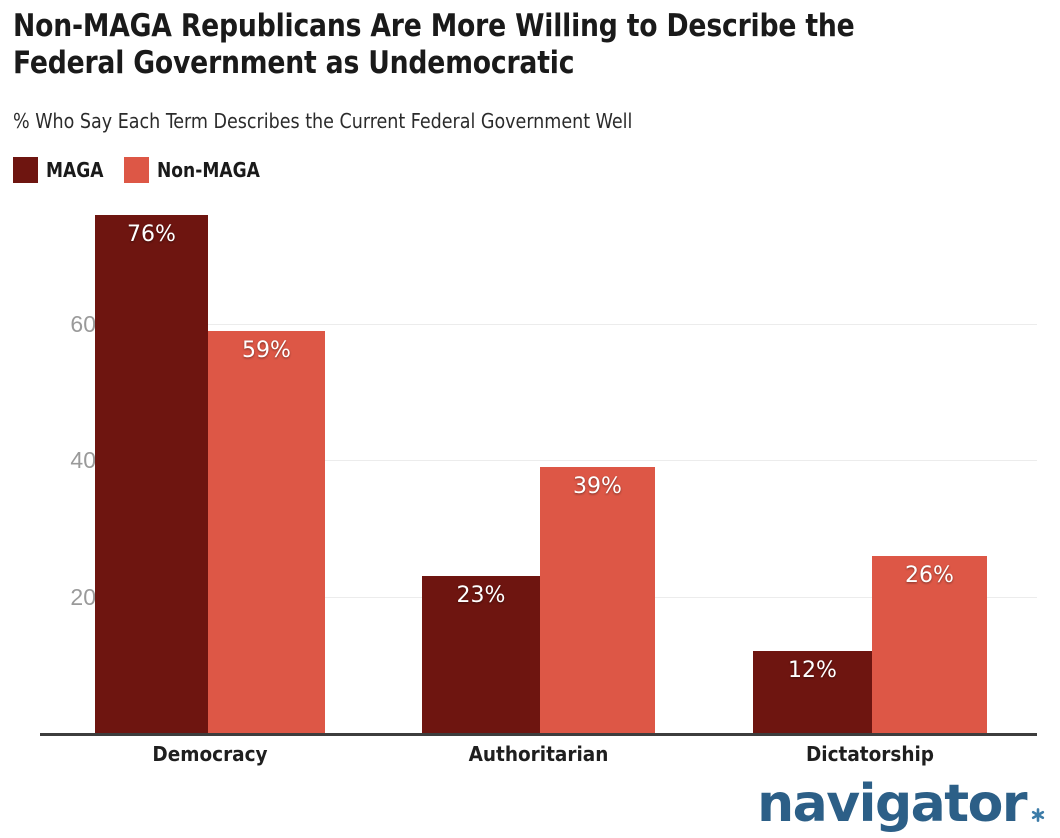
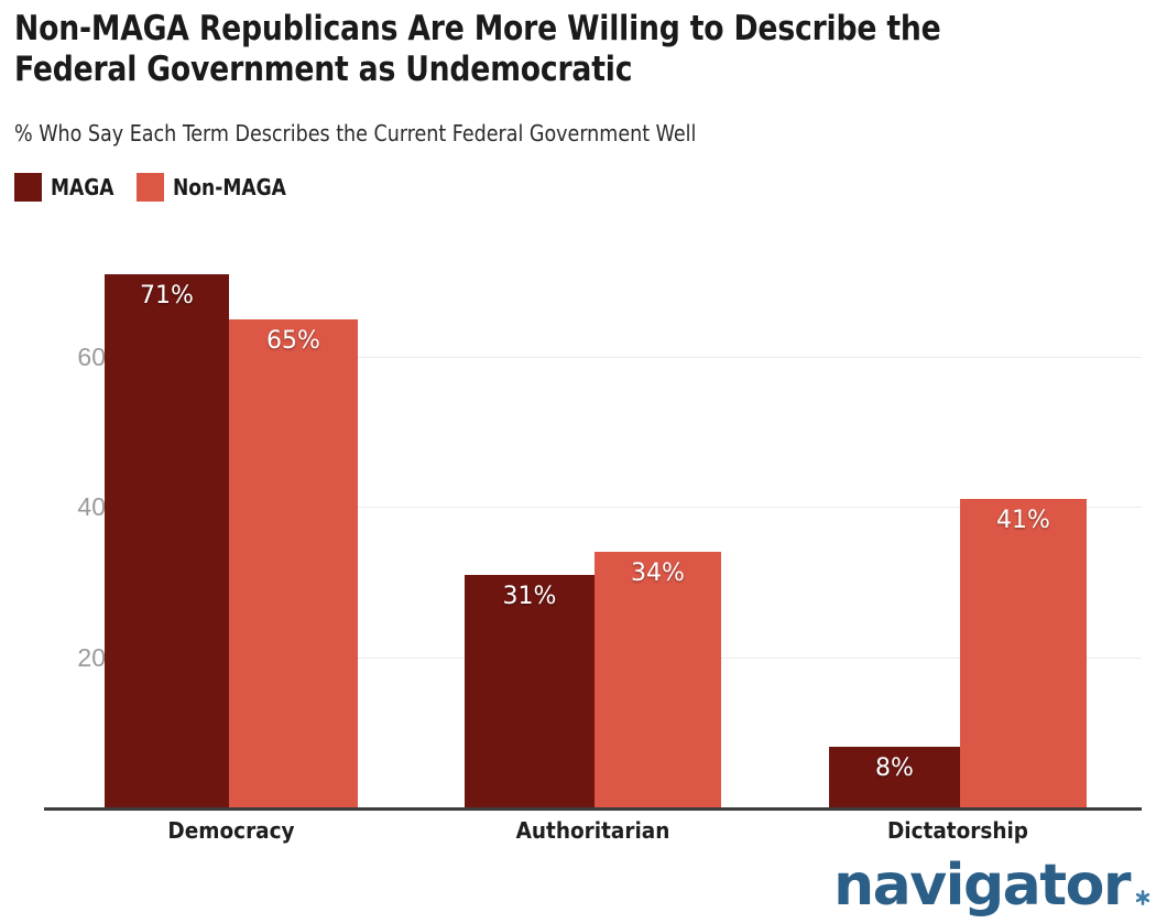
MAGA/Democracy: 76% -> 71%
Non-MAGA/Democracy: 59% -> 65%
MAGA/Authoritarian: 23% -> 31%
Non-MAGA/Authoritarian: 39% -> 34%
MAGA/Dictatorship: 12% -> 8%
Non-MAGA/Dictatorship: 26% -> 41%
